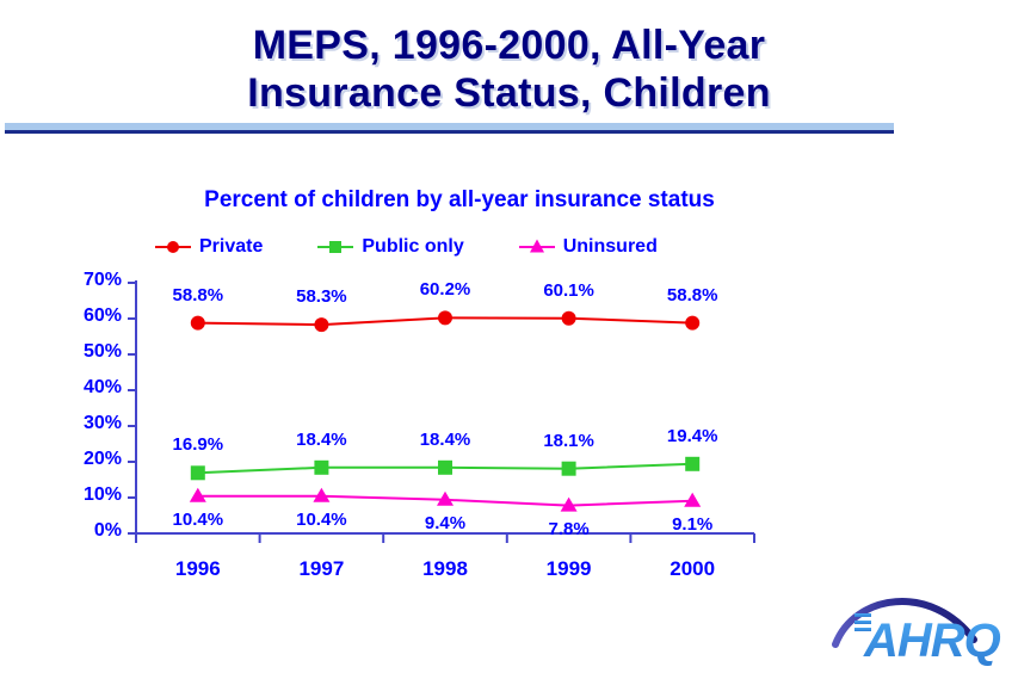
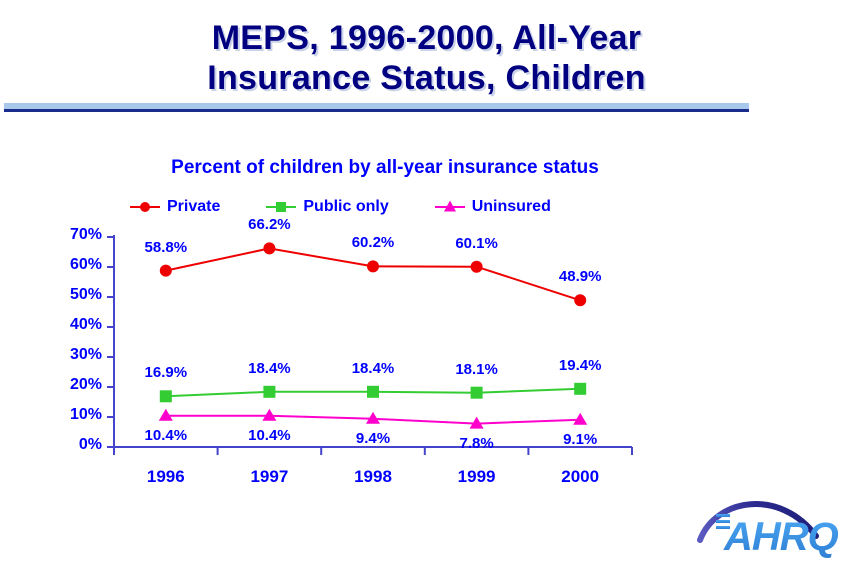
Private/1997: 58.3% -> 66.2%
Private/2000: 58.8% -> 48.9%
